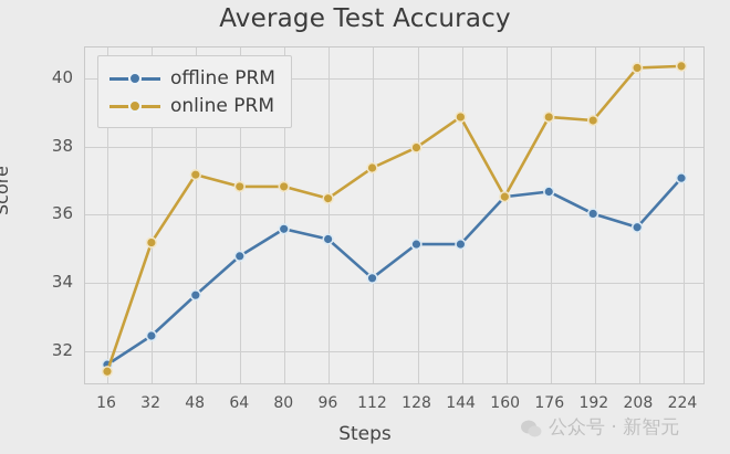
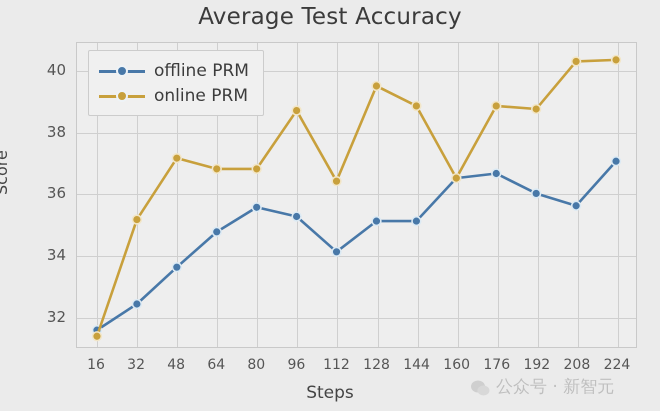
online PRM/96: 36.5 -> 38.7
online PRM/112: 37.4 -> 36.4
online PRM/128: 38.0 -> 39.5
